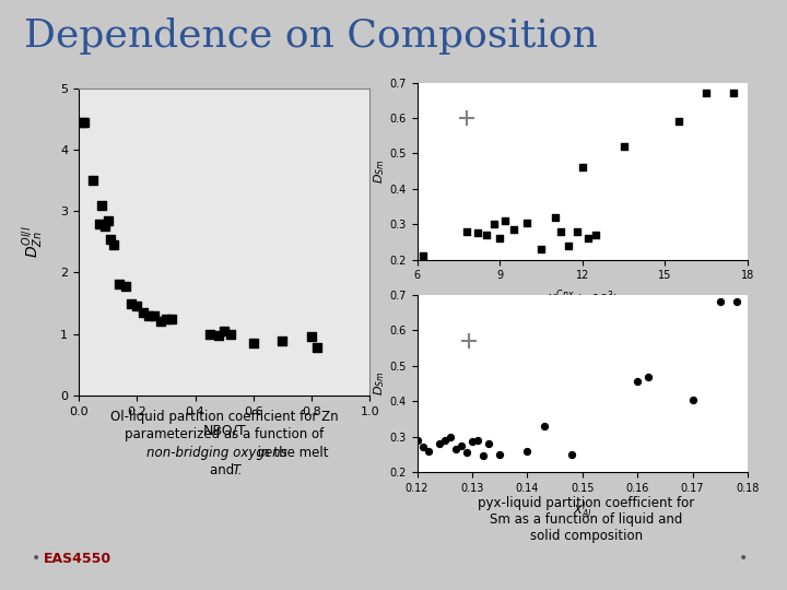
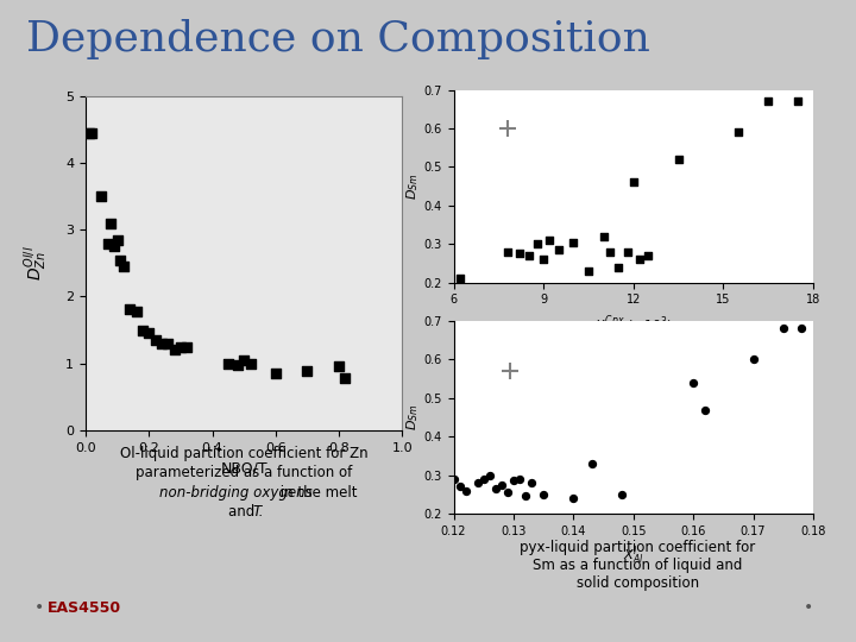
0.14: 0.260 -> 0.240
0.16: 0.455 -> 0.540
0.17: 0.405 -> 0.600
